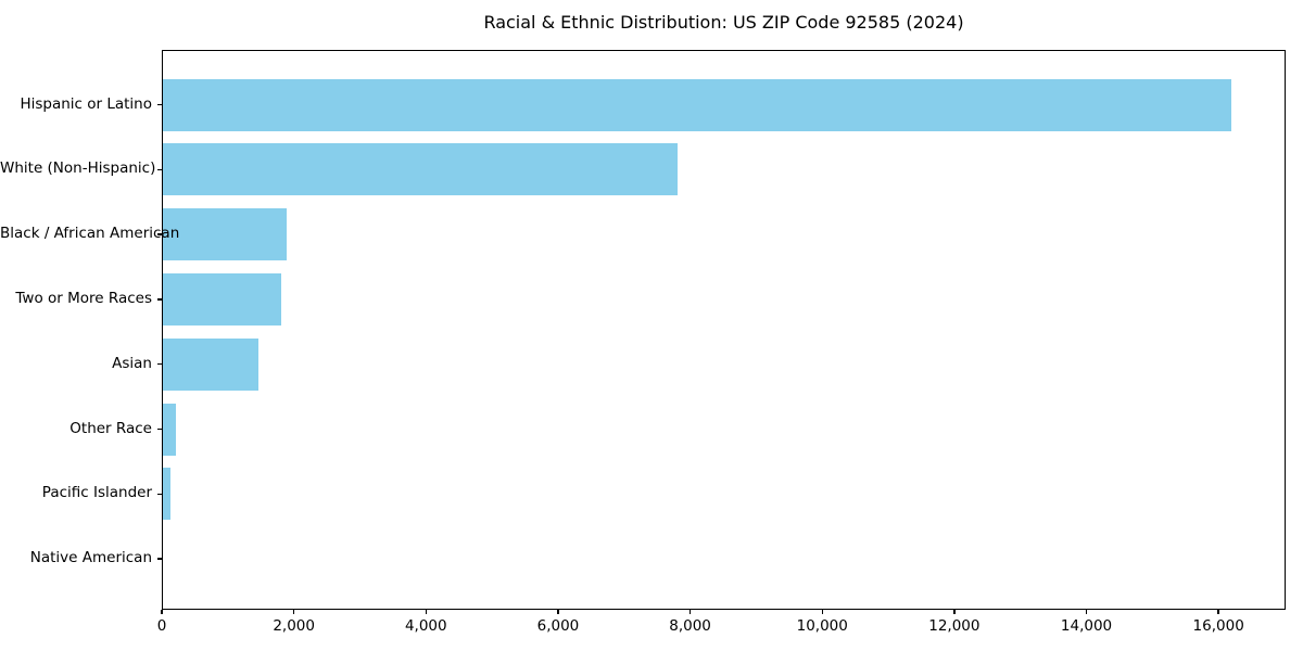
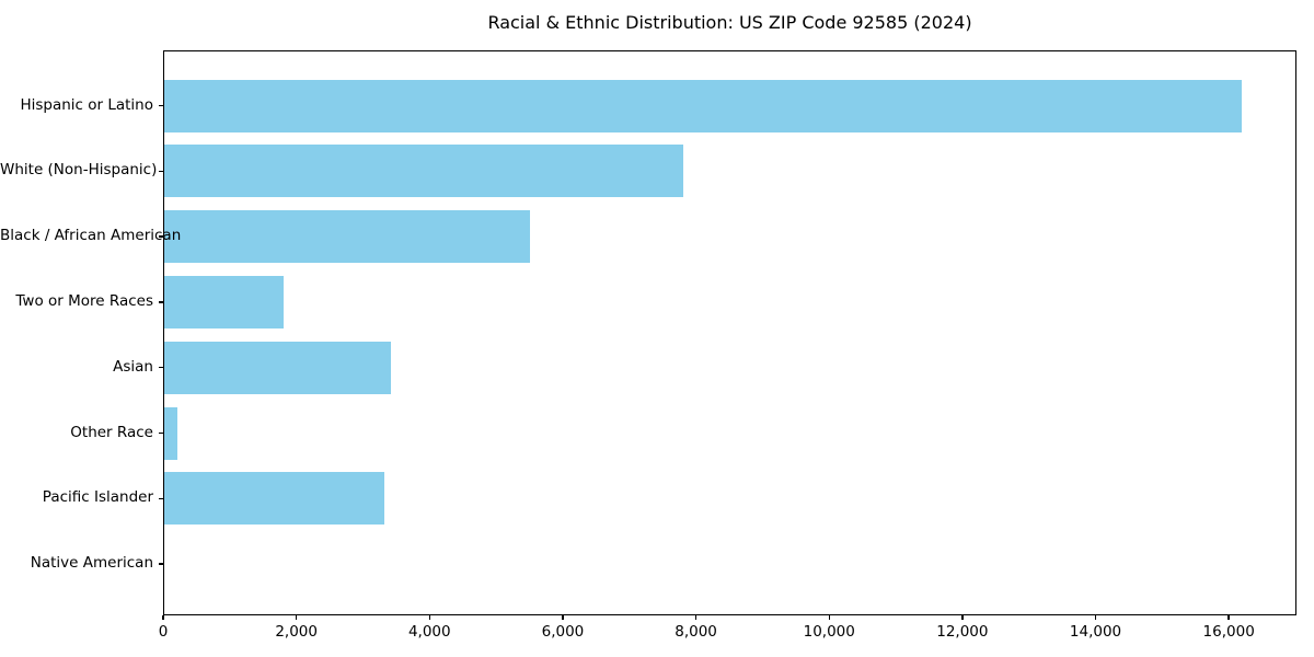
Black / African American: 1900 -> 5500
Asian: 1400 -> 3400
Pacific Islander: 100 -> 3300
